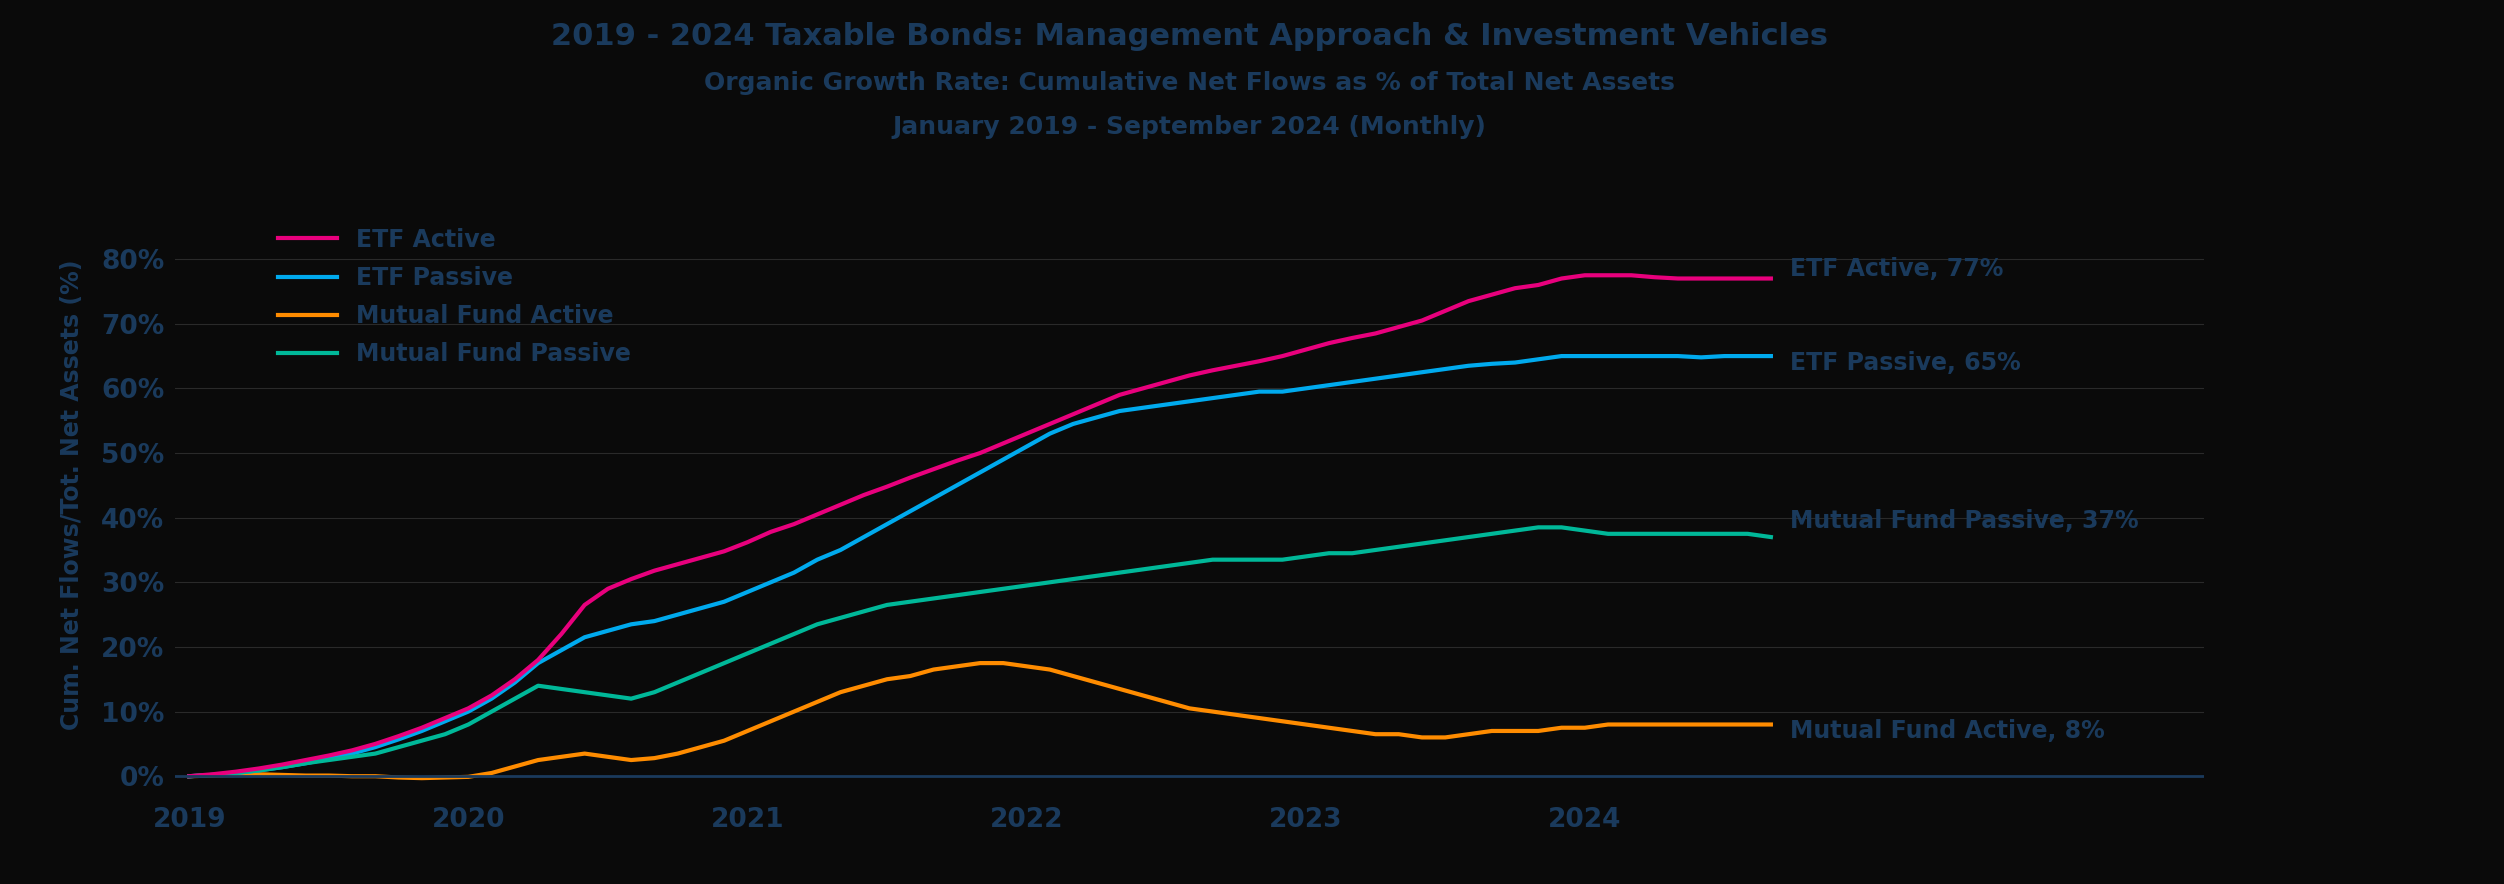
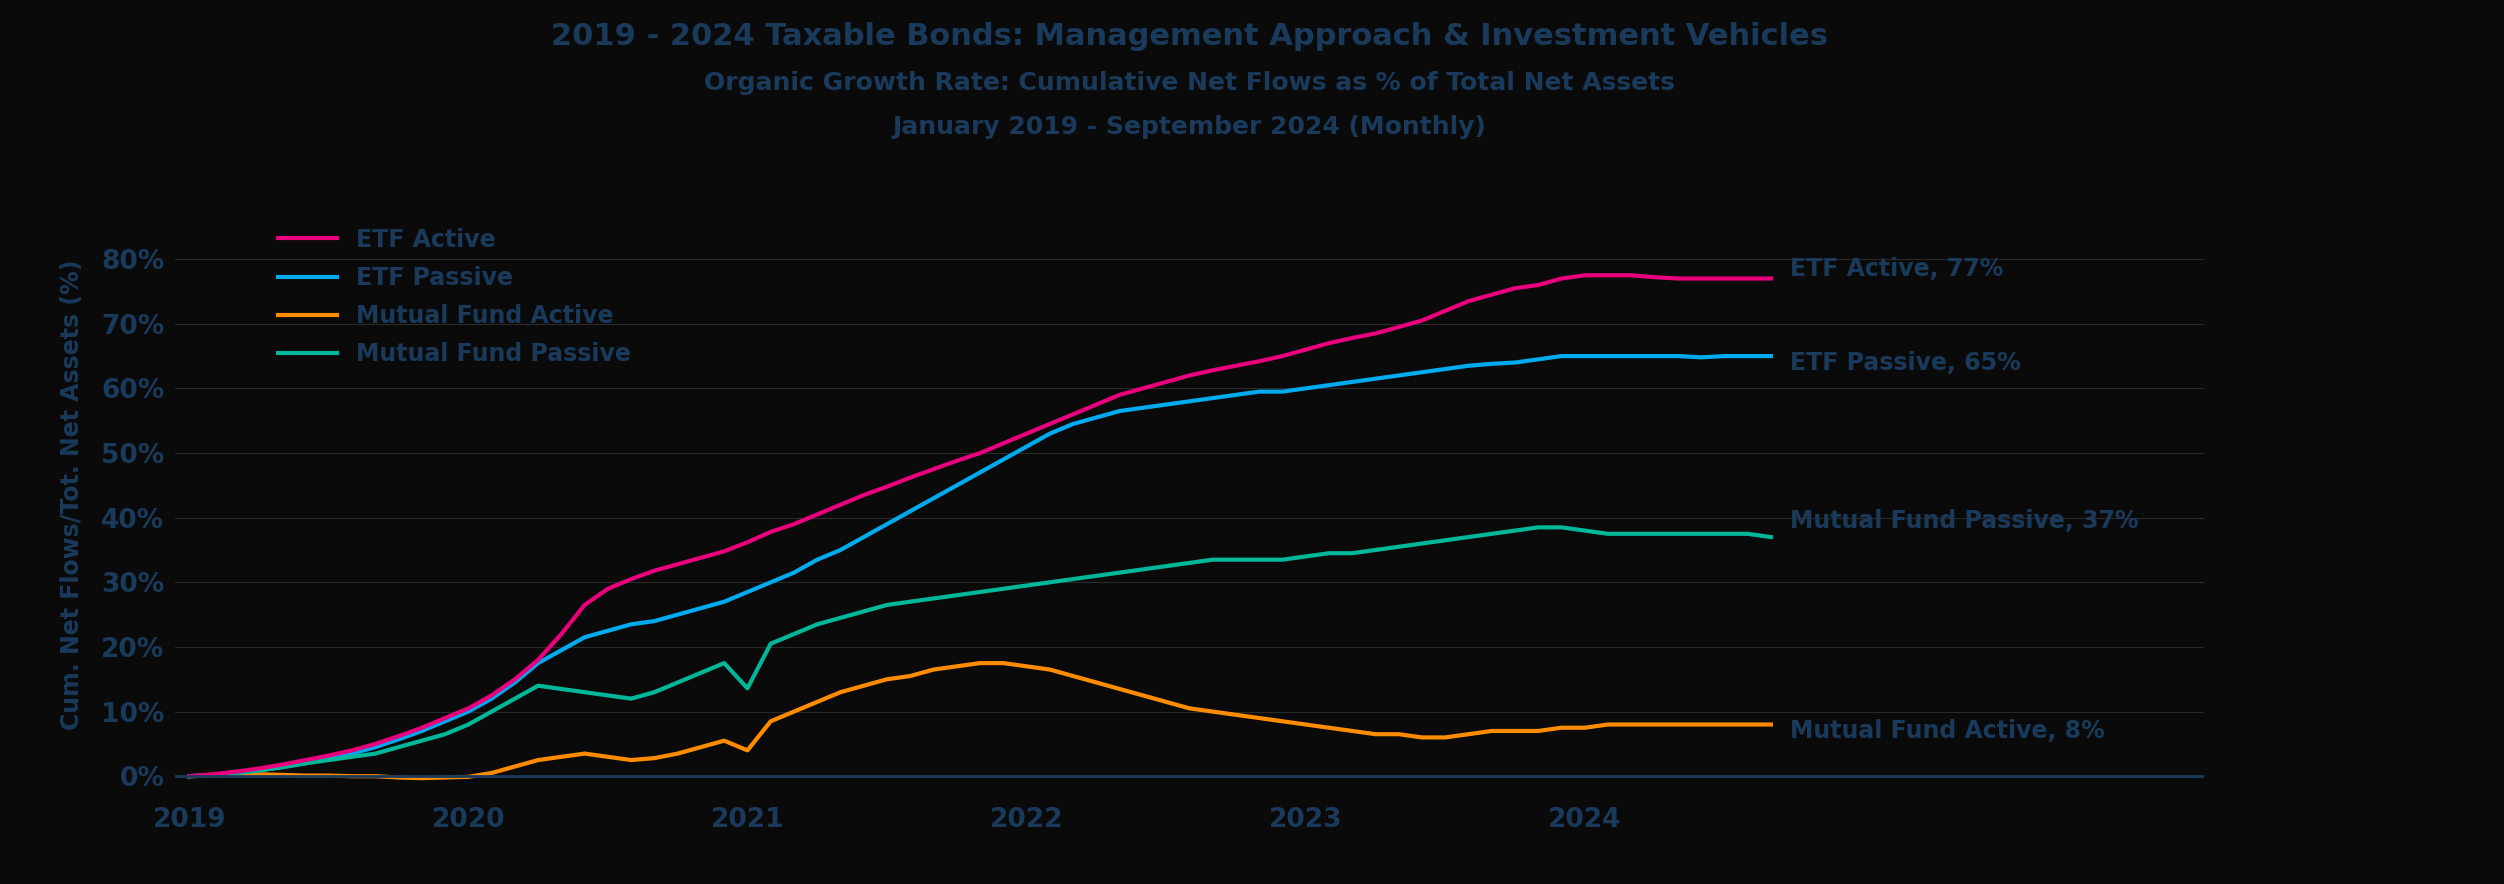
Mutual Fund Active/2021: 7.0% -> 4.0%
Mutual Fund Passive/2021: 19.0% -> 13.6%
